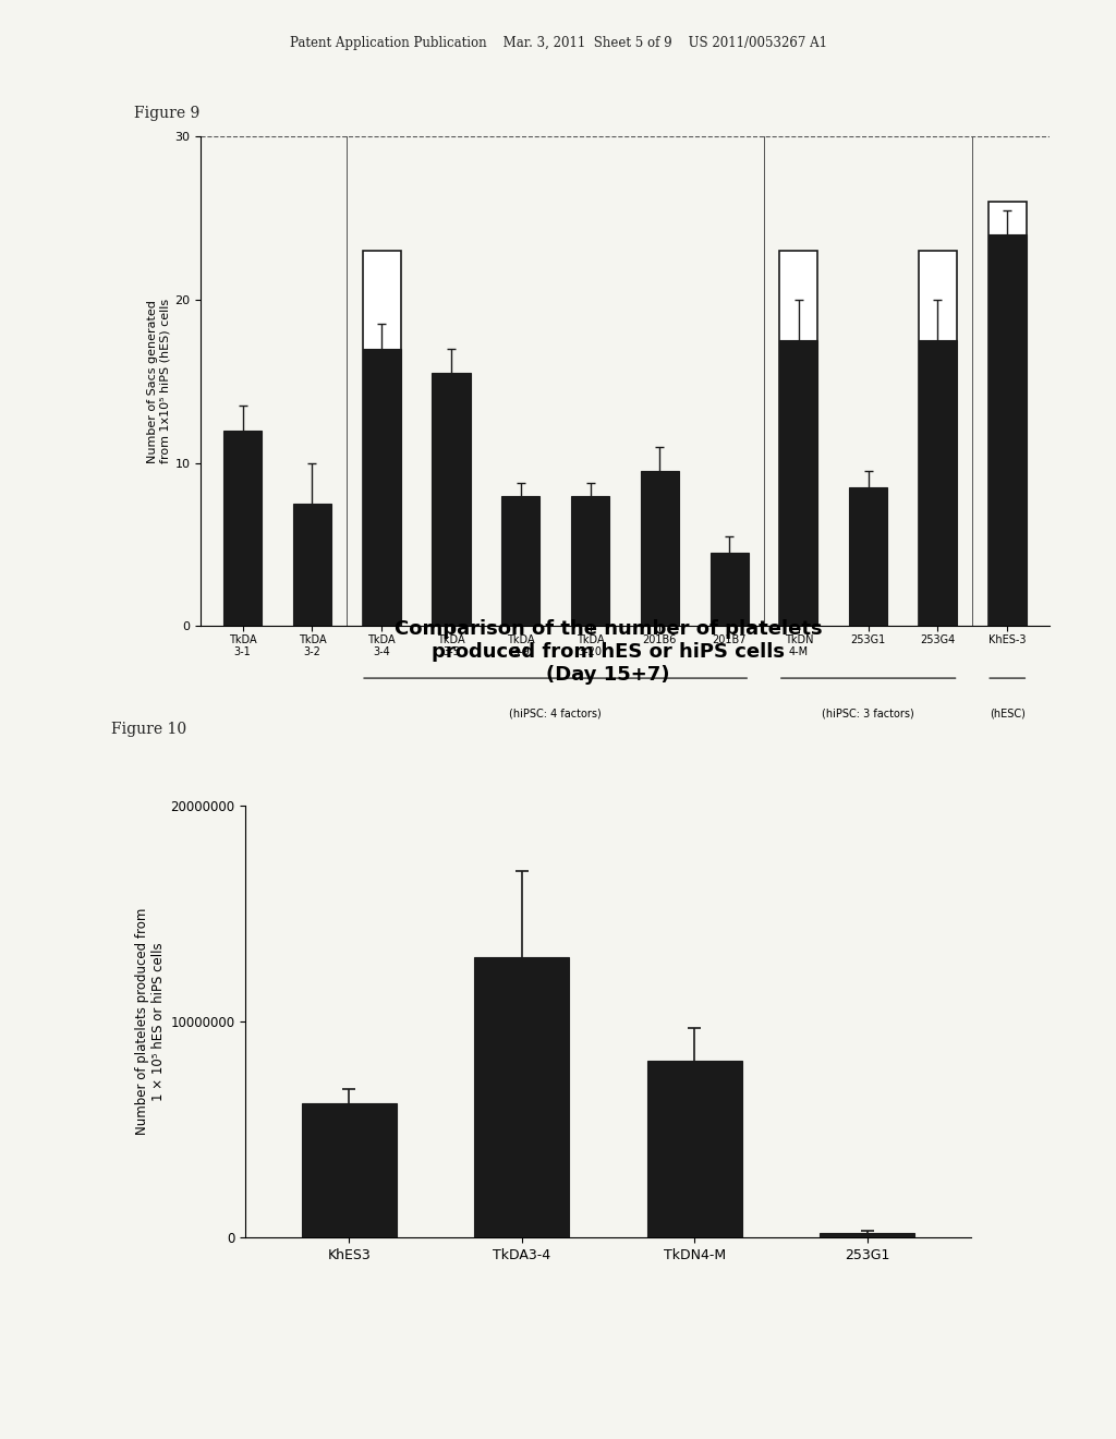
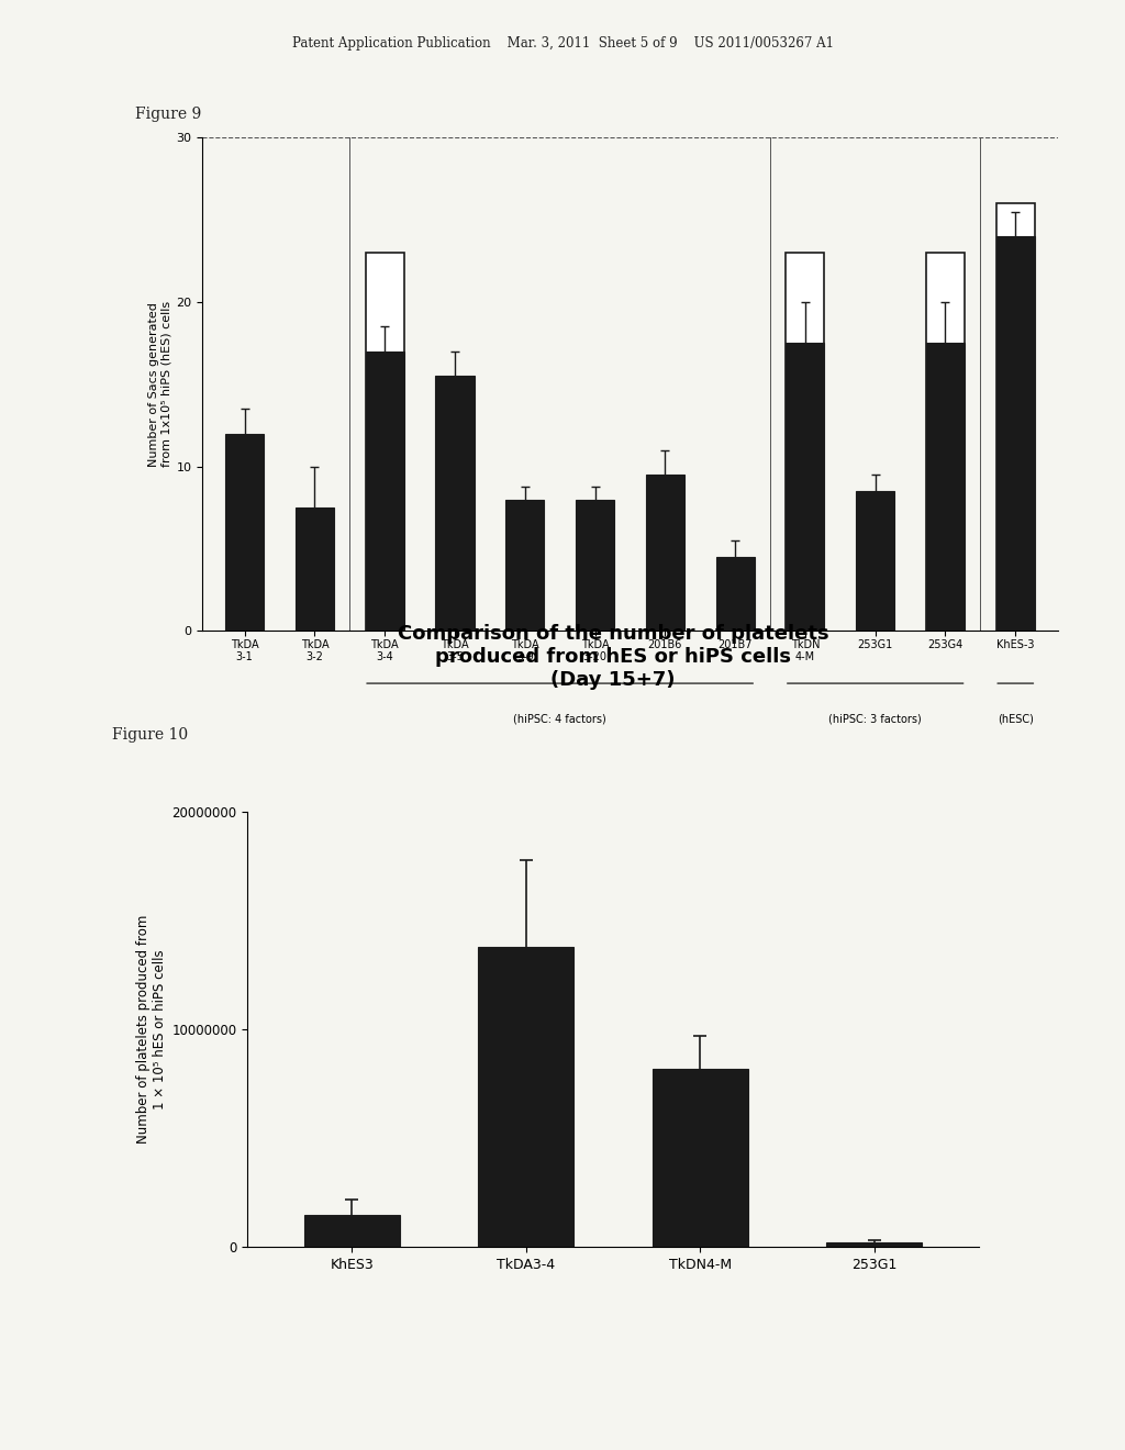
KhES3: 6200000 -> 1500000
TkDA3-4: 13000000 -> 13800000
